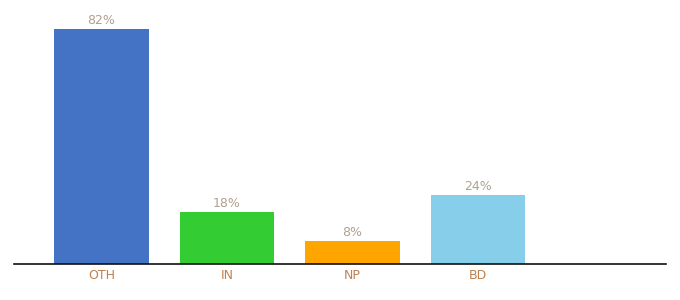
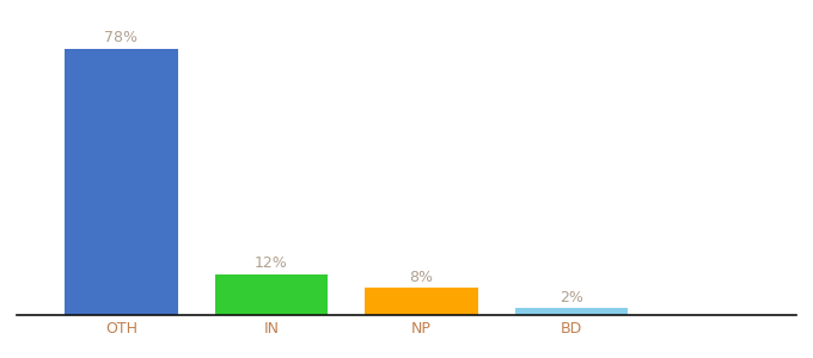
OTH: 82% -> 78%
IN: 18% -> 12%
BD: 24% -> 2%
